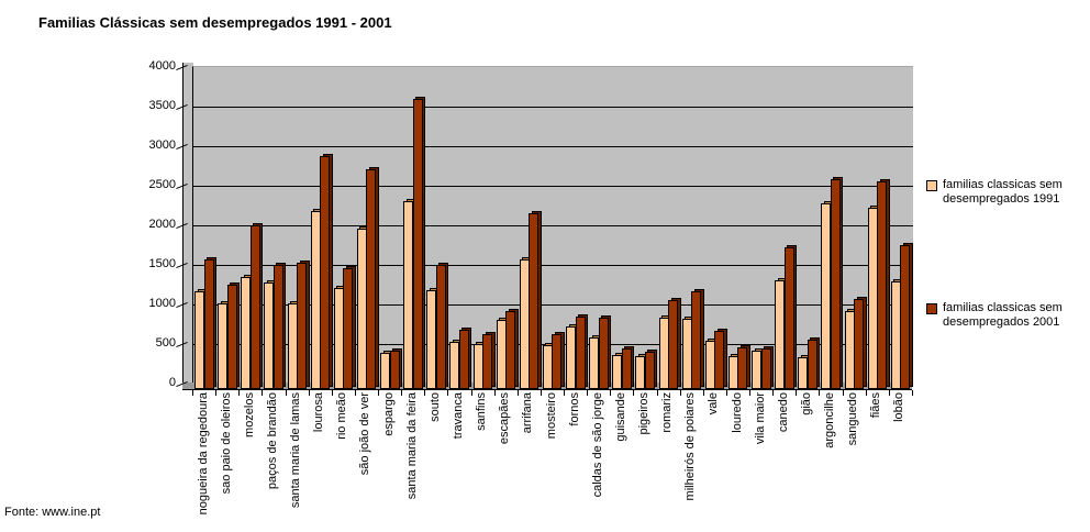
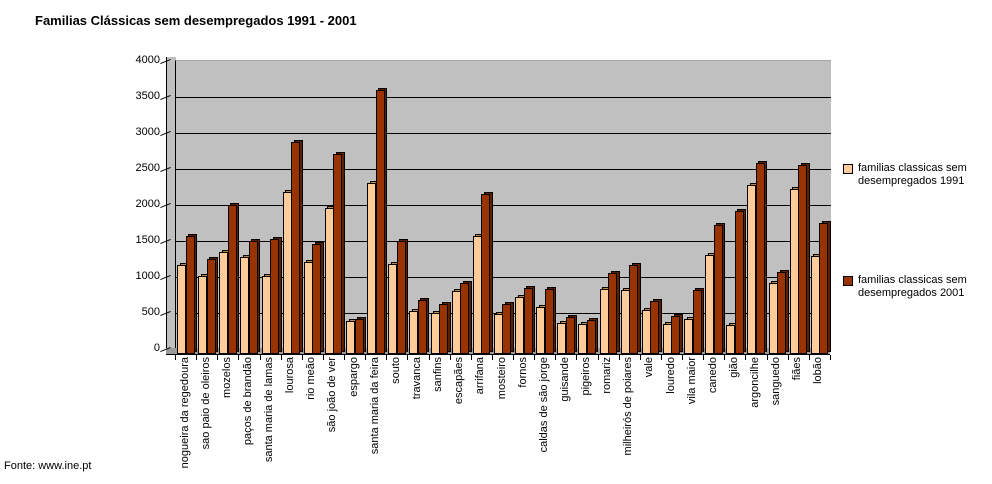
familias classicas sem desempregados 2001/vila maior: 400 -> 800
familias classicas sem desempregados 2001/gião: 500 -> 1900
